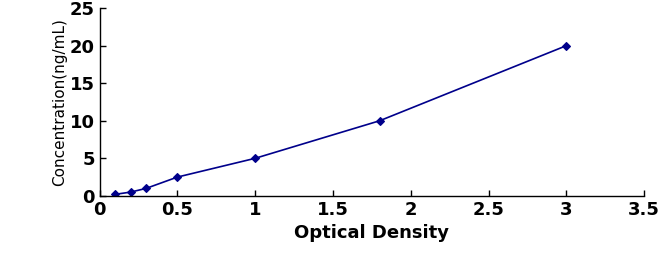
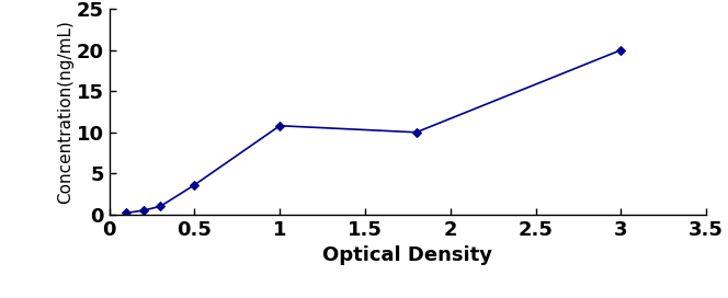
0.5: 2.5 -> 3.6
1: 5.0 -> 10.8
